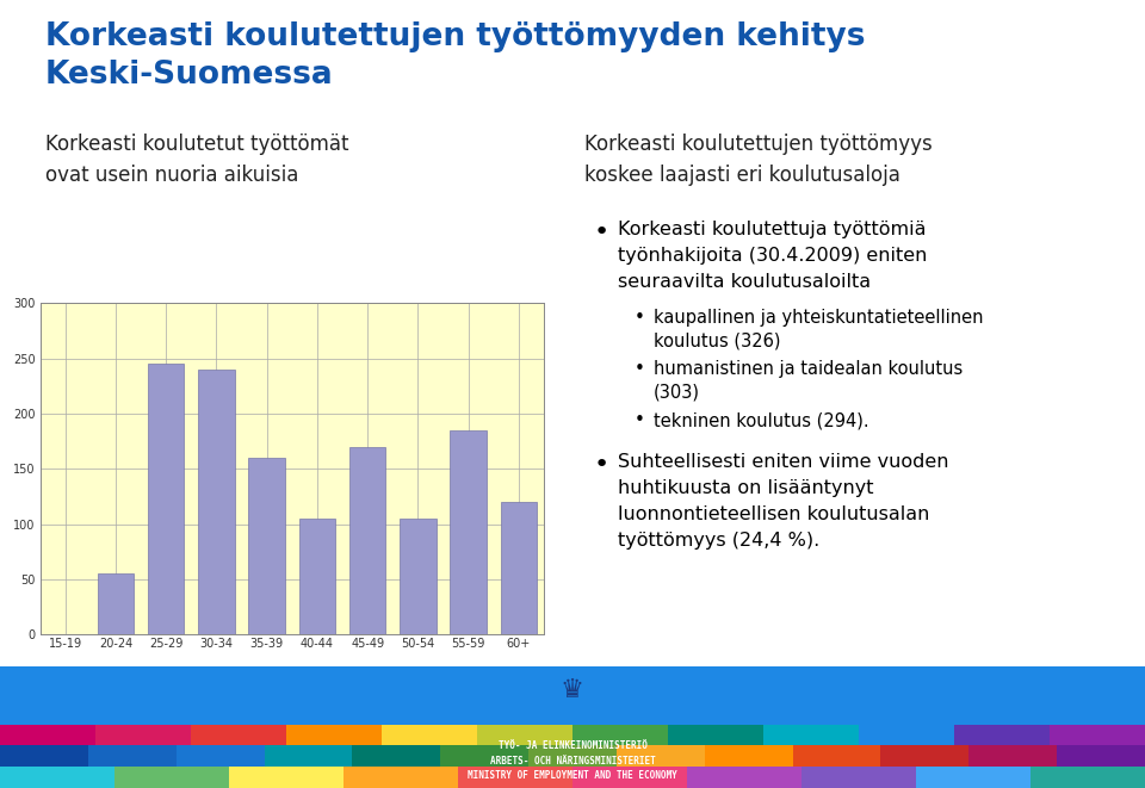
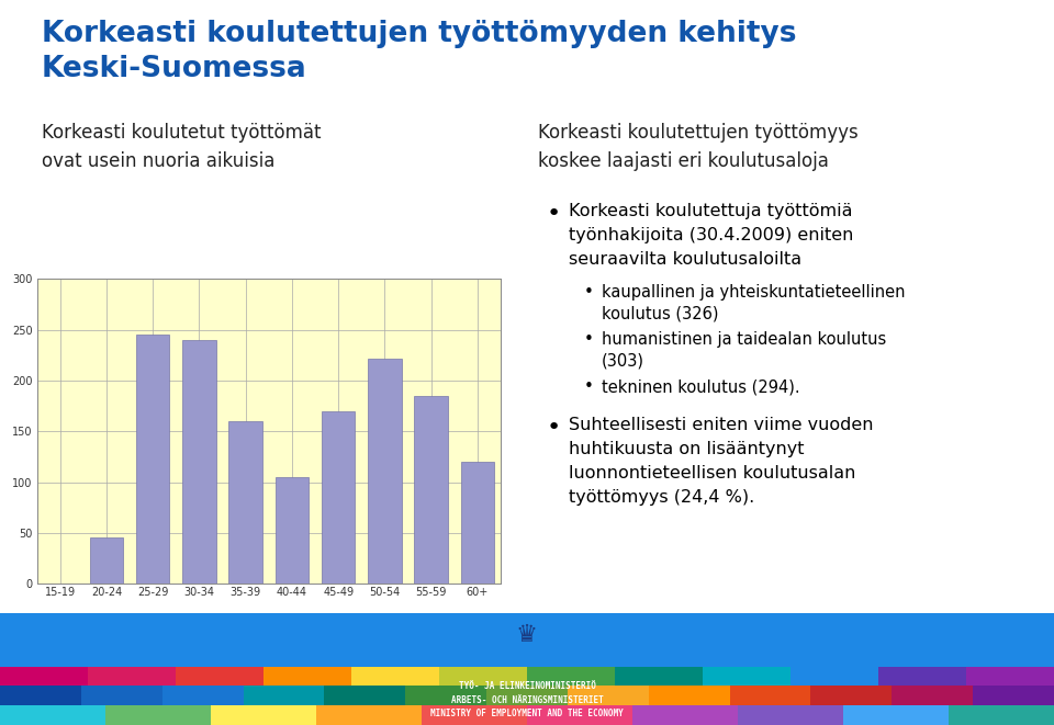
20-24: 55 -> 46
50-54: 105 -> 222
